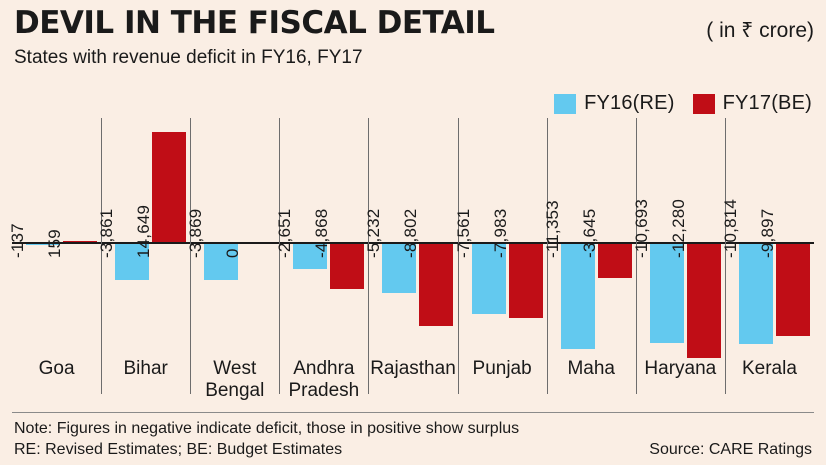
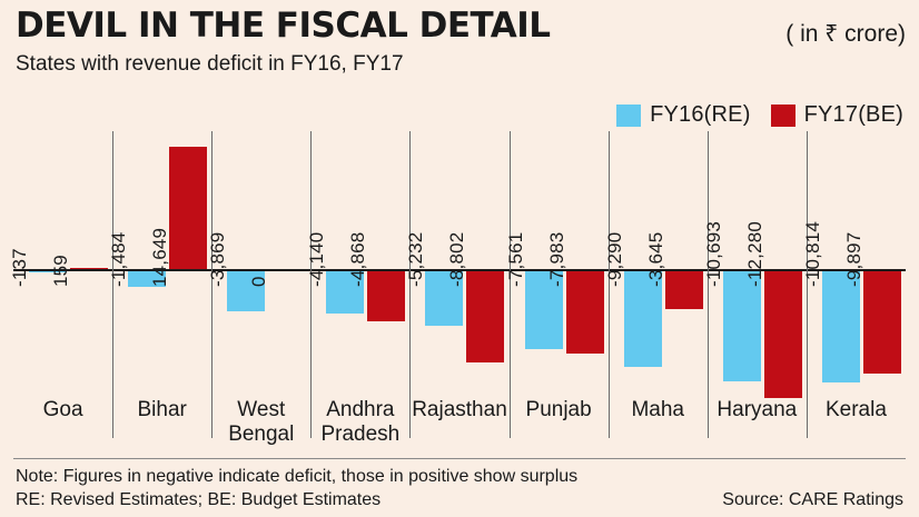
FY16(RE)/Bihar: -3,861 -> -1,484
FY16(RE)/Andhra Pradesh: -2,651 -> -4,140
FY16(RE)/Maha: -11,353 -> -9,290
